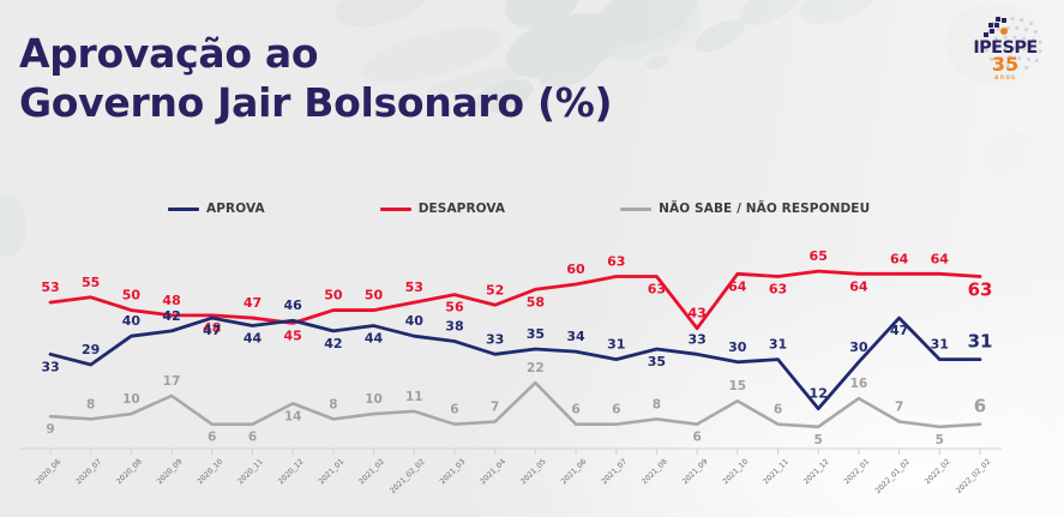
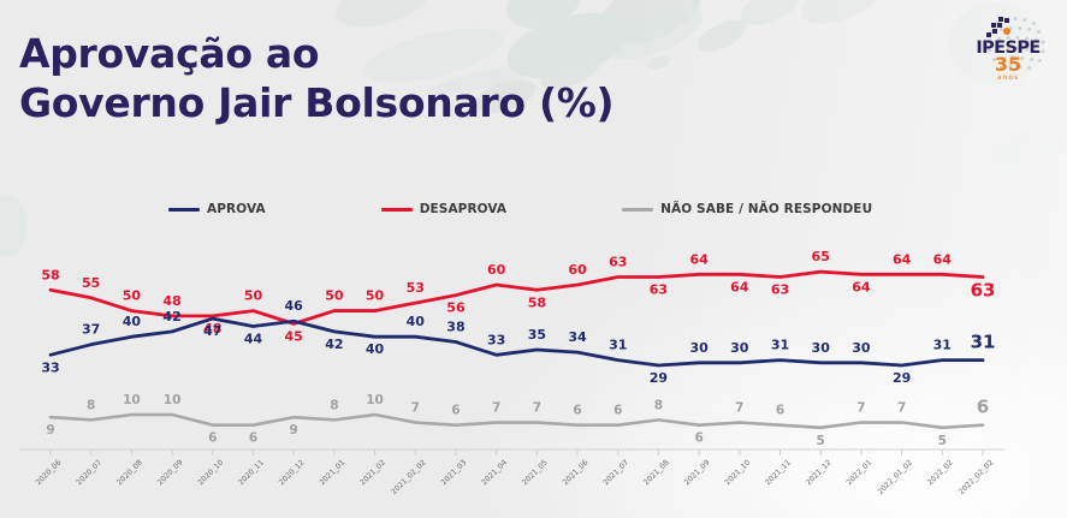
DESAPROVA/2020_06: 53 -> 58
APROVA/2020_07: 29 -> 37
NÃO SABE / NÃO RESPONDEU/2020_09: 17 -> 10
DESAPROVA/2020_11: 47 -> 50
NÃO SABE / NÃO RESPONDEU/2020_12: 14 -> 9
APROVA/2021_02: 44 -> 40
NÃO SABE / NÃO RESPONDEU/2021_02_02: 11 -> 7
DESAPROVA/2021_04: 52 -> 60
NÃO SABE / NÃO RESPONDEU/2021_05: 22 -> 7
APROVA/2021_08: 35 -> 29
DESAPROVA/2021_09: 43 -> 64
APROVA/2021_09: 33 -> 30
NÃO SABE / NÃO RESPONDEU/2021_10: 15 -> 7
APROVA/2021_12: 12 -> 30
NÃO SABE / NÃO RESPONDEU/2022_01: 16 -> 7
APROVA/2022_01_02: 47 -> 29
